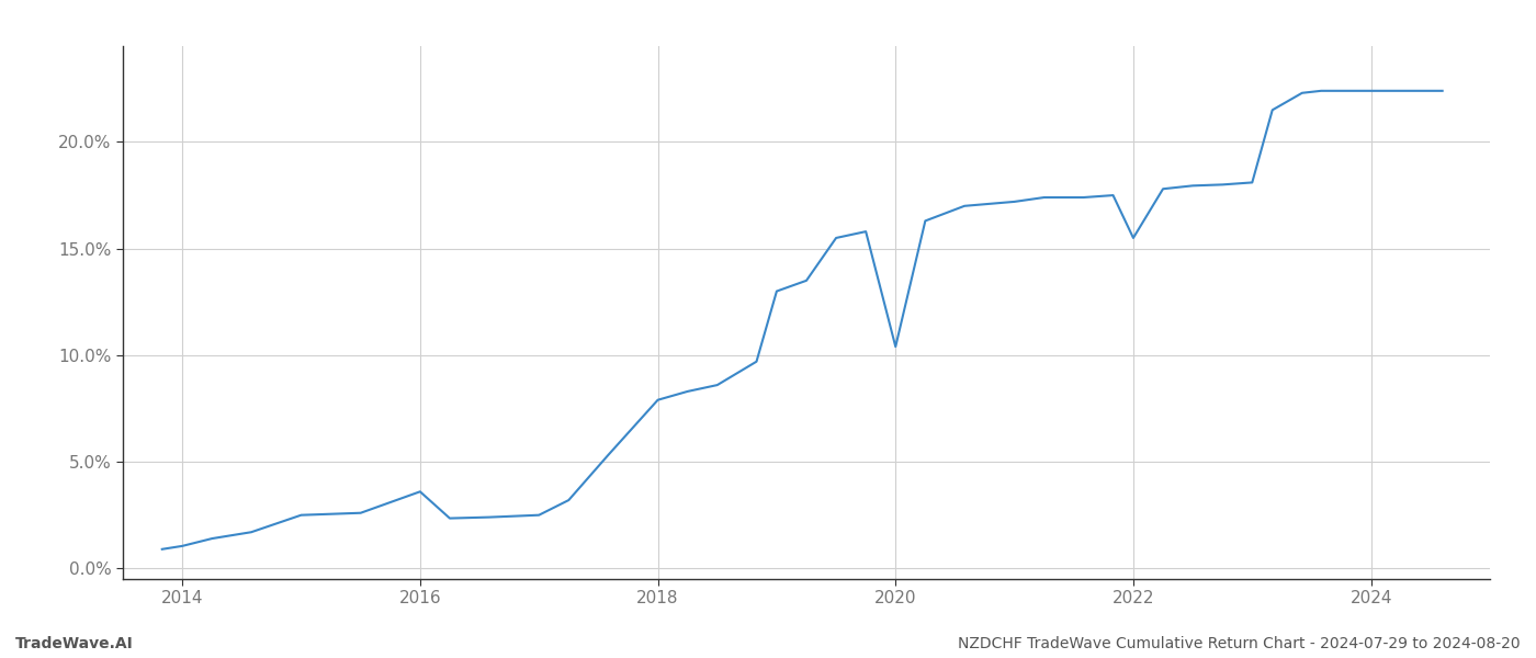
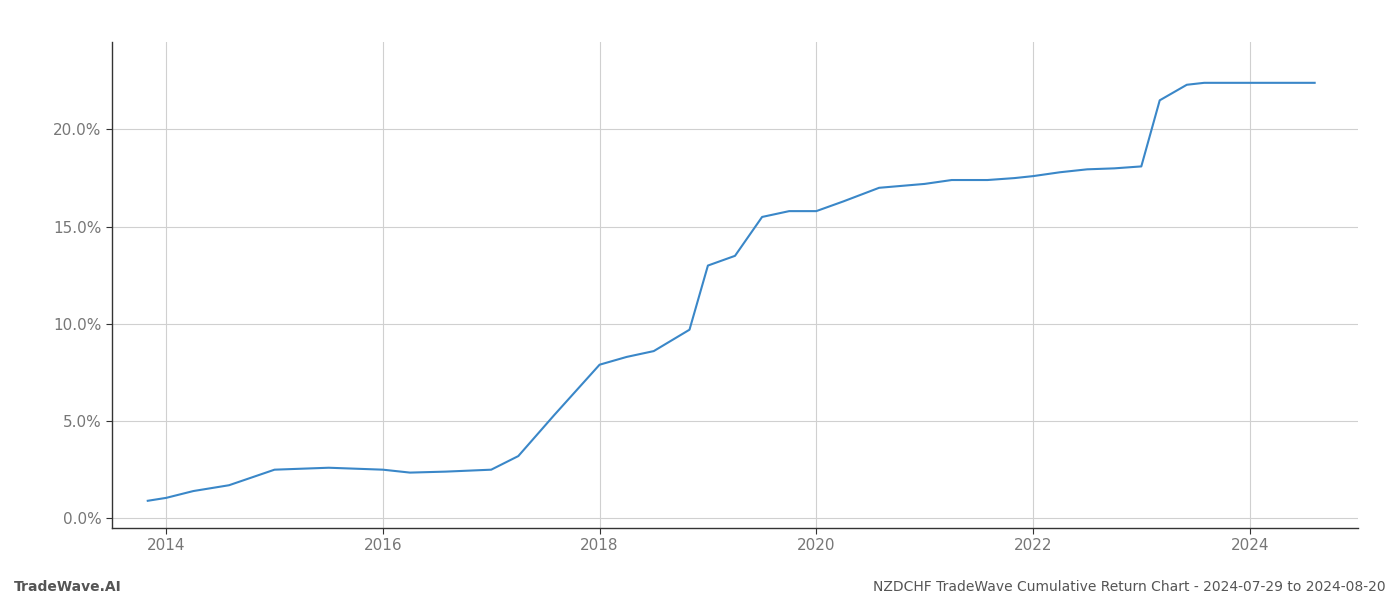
2016: 3.6% -> 2.5%
2020: 10.4% -> 15.8%
2022: 15.5% -> 17.6%
